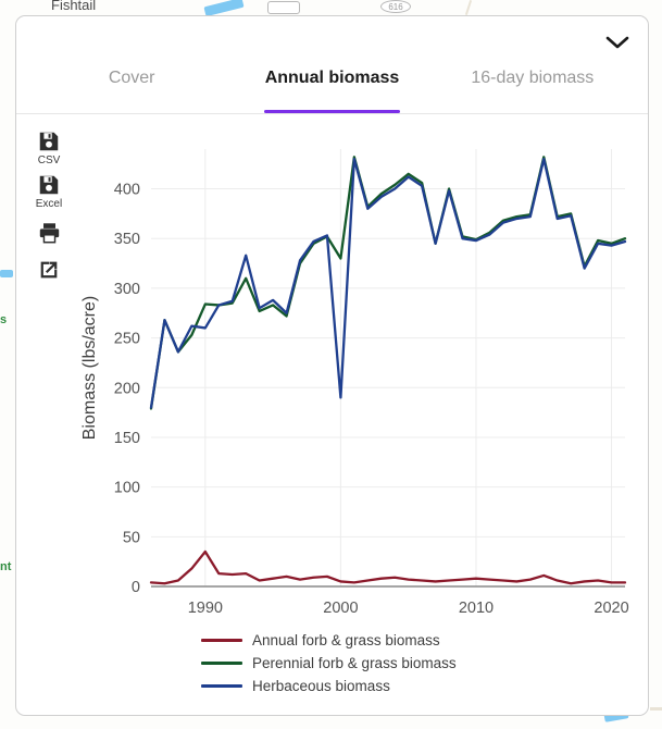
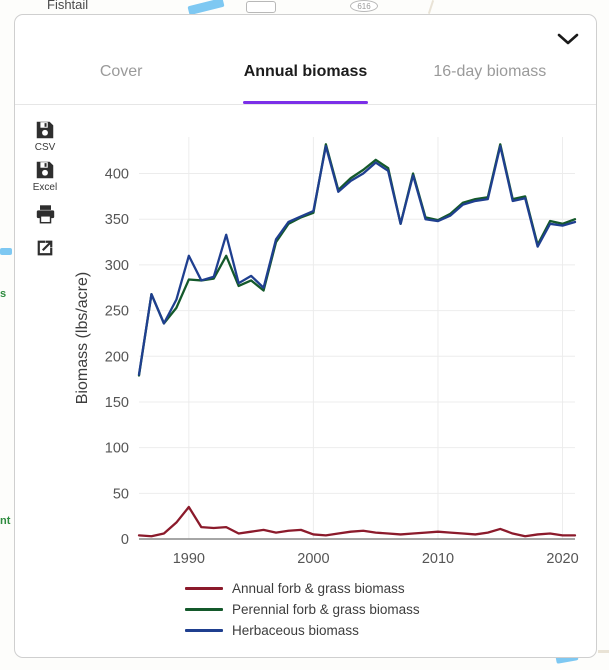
Herbaceous biomass/1990: 260 -> 310
Perennial forb & grass biomass/2000: 330 -> 360
Herbaceous biomass/2000: 190 -> 360
